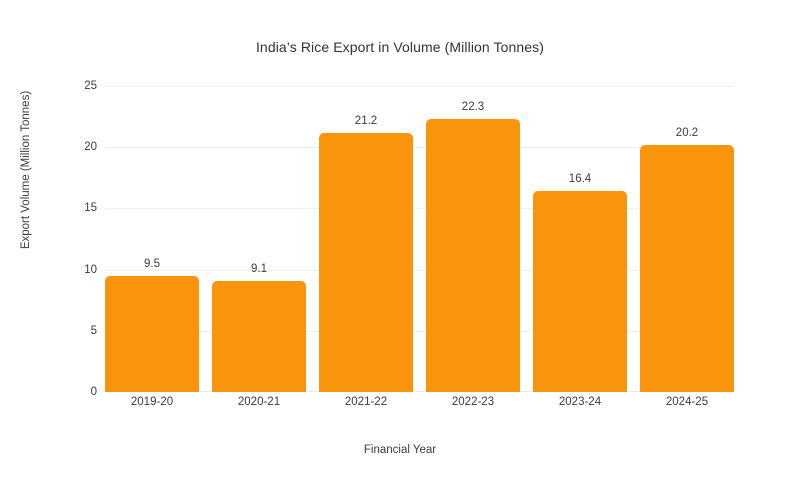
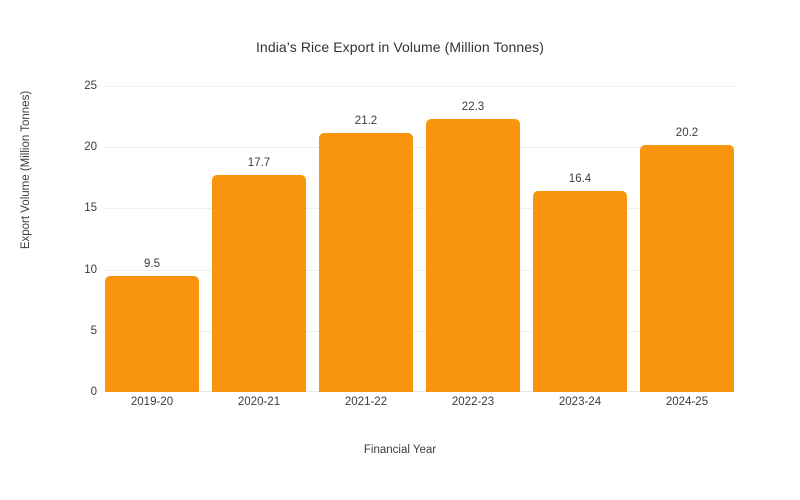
2020-21: 9.1 -> 17.7
